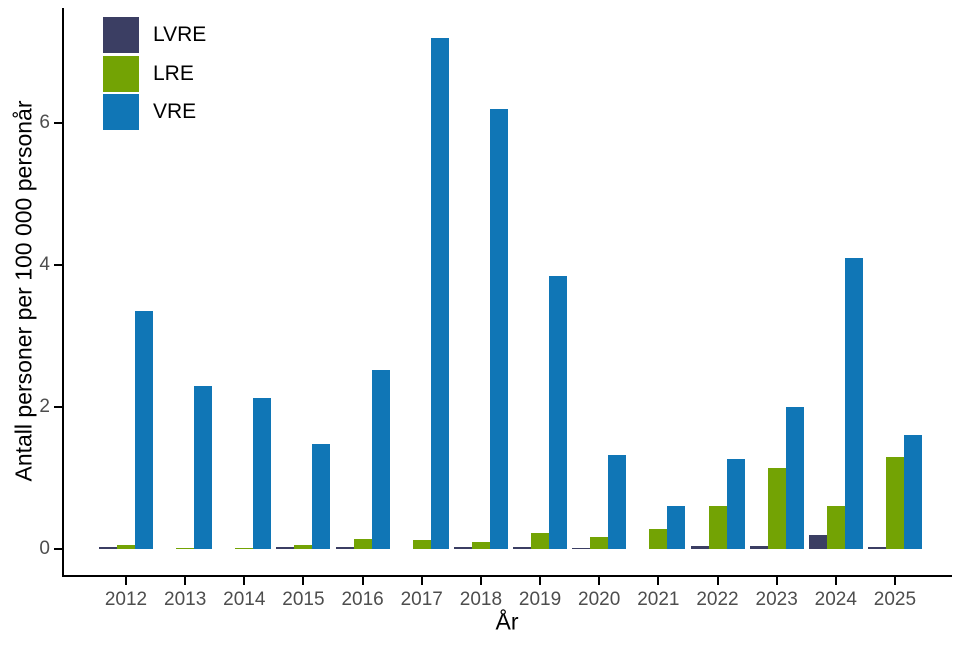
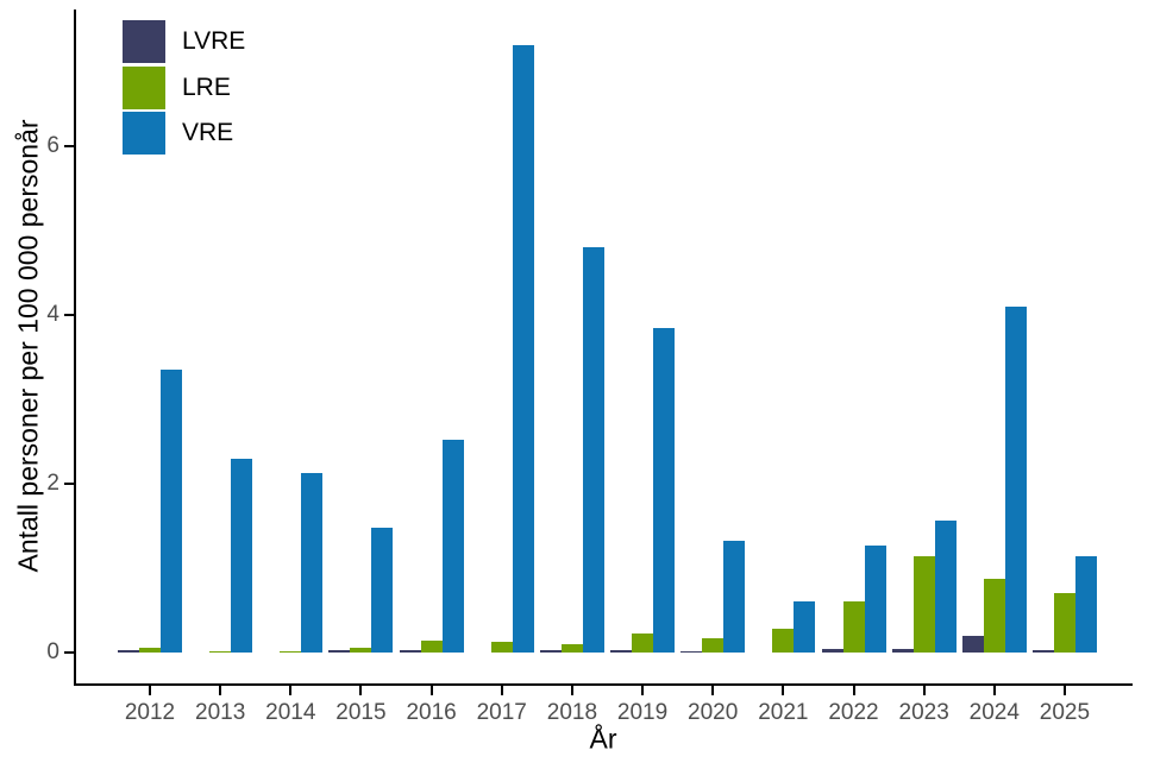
VRE/2018: 6.2 -> 4.8
VRE/2023: 2.0 -> 1.6
LRE/2024: 0.6 -> 0.9
LRE/2025: 1.3 -> 0.7
VRE/2025: 1.6 -> 1.1
